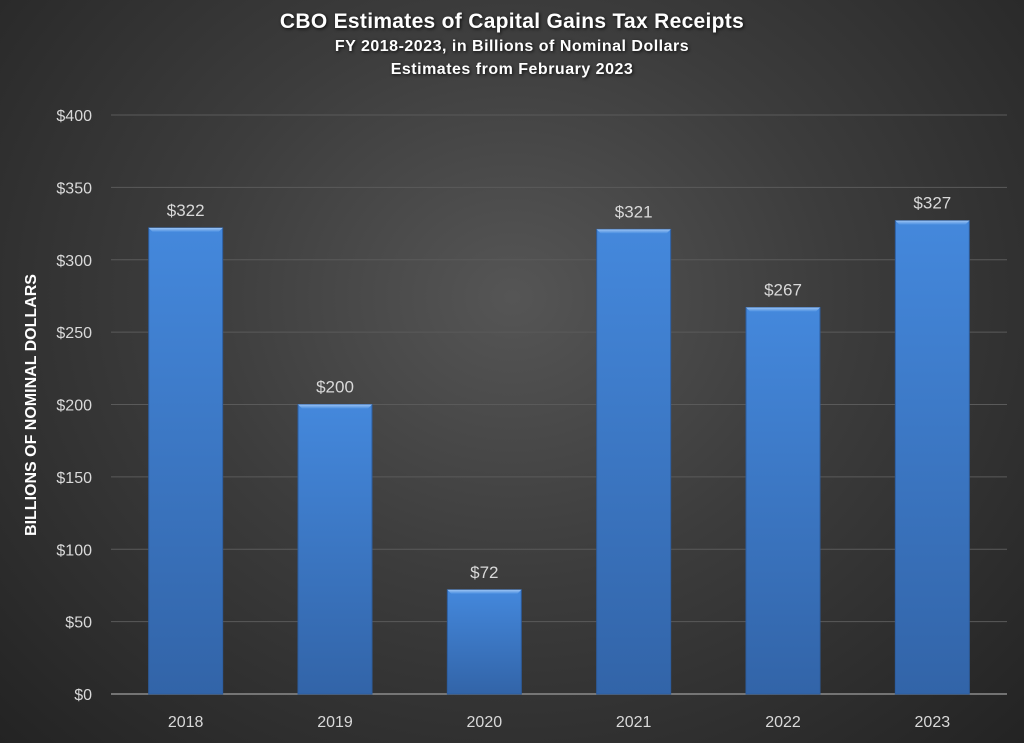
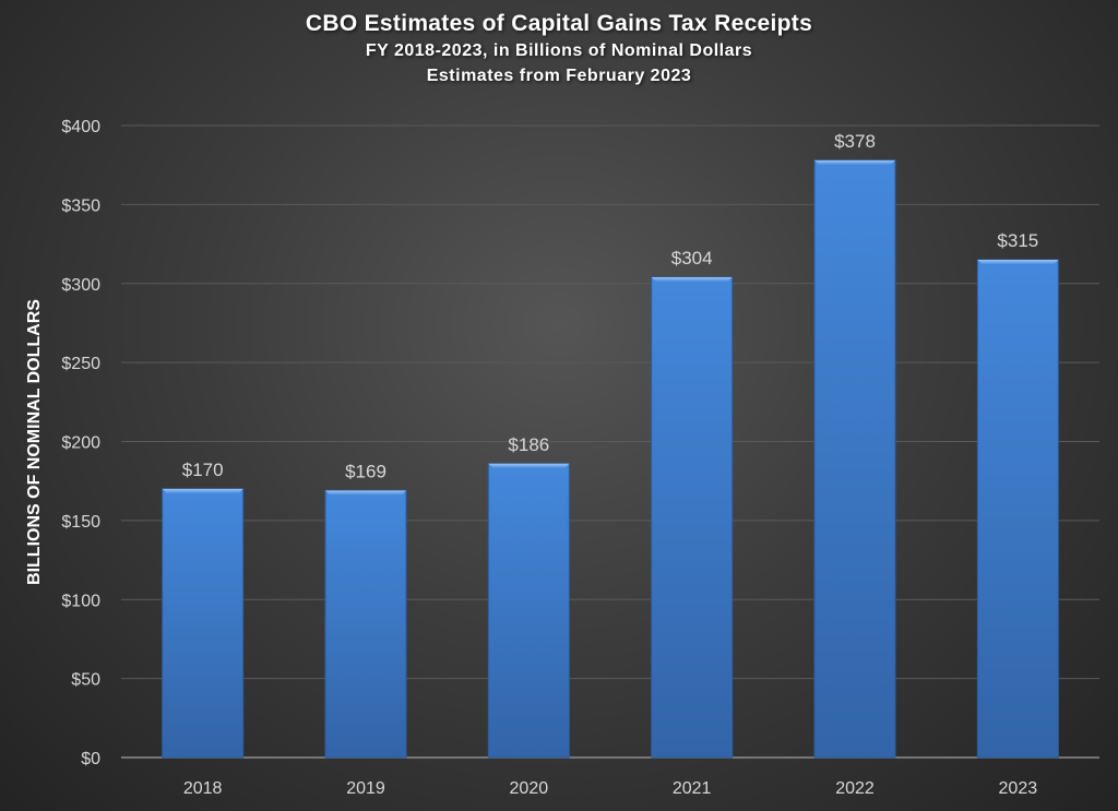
2018: $322 -> $170
2019: $200 -> $169
2020: $72 -> $186
2021: $321 -> $304
2022: $267 -> $378
2023: $327 -> $315
